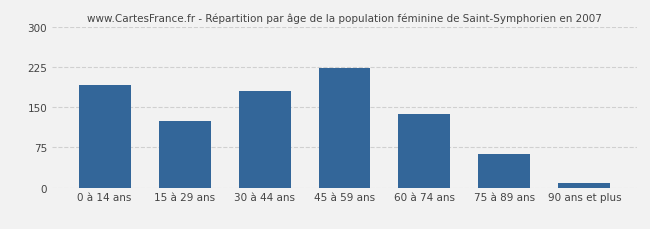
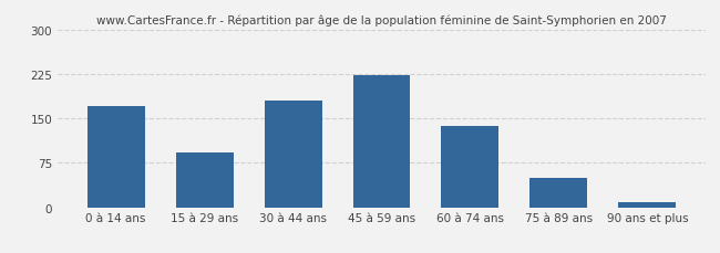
0 à 14 ans: 192 -> 170
15 à 29 ans: 124 -> 93
75 à 89 ans: 62 -> 50
